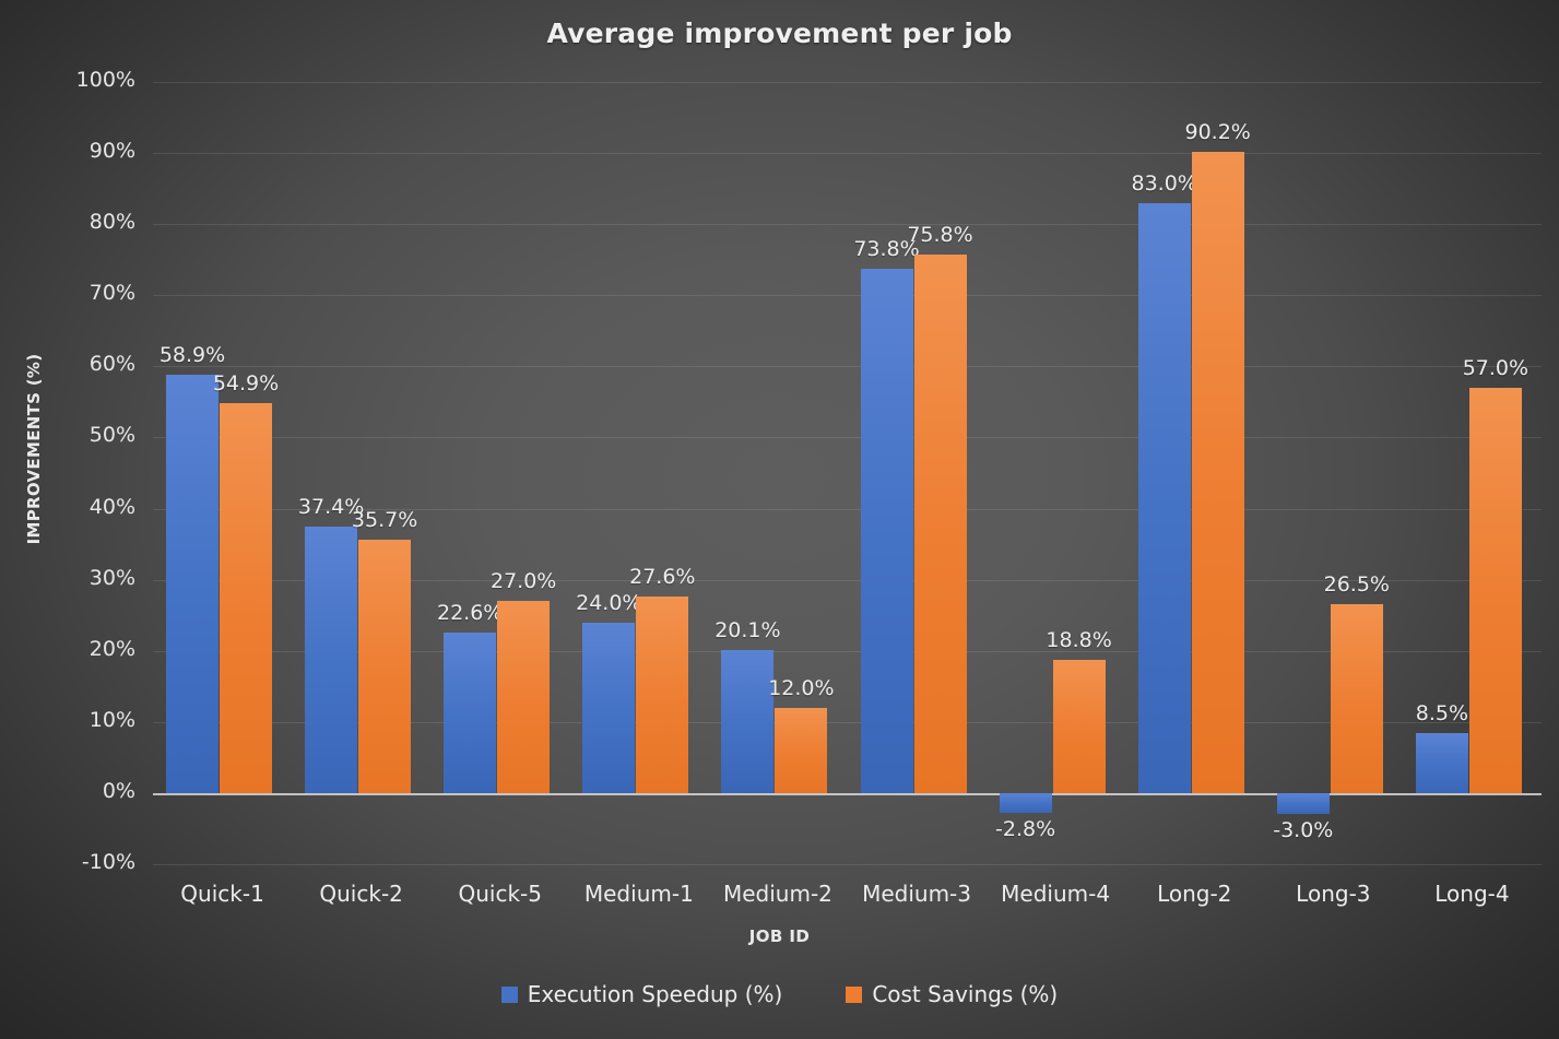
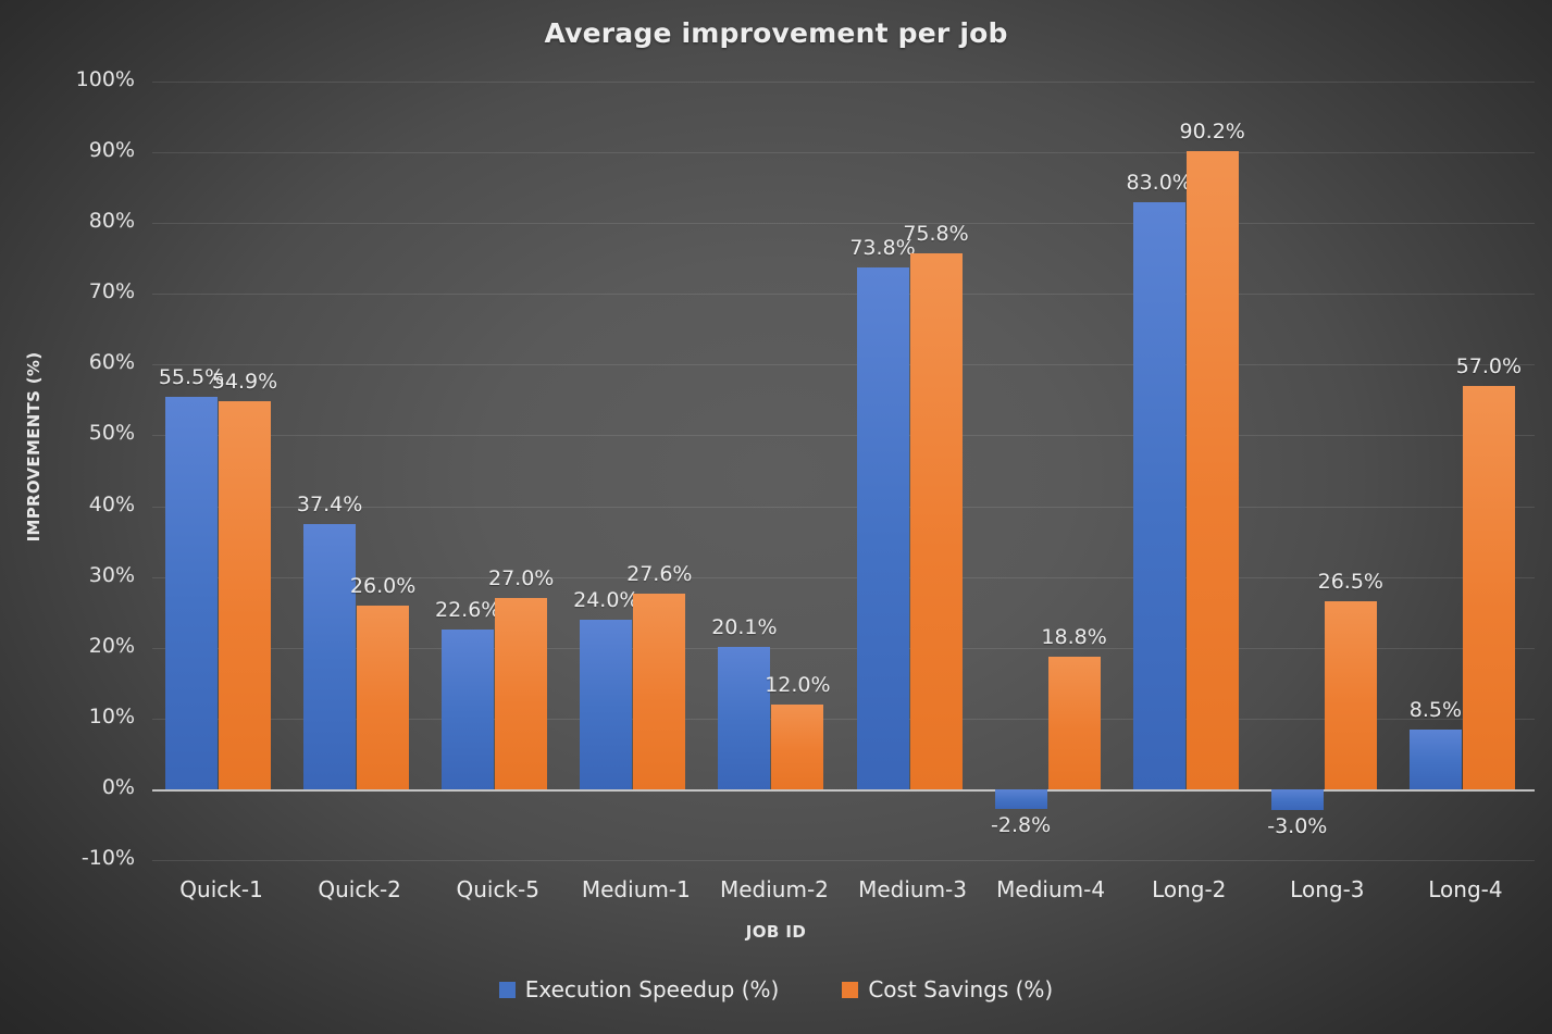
Execution Speedup (%)/Quick-1: 58.9% -> 55.5%
Cost Savings (%)/Quick-2: 35.7% -> 26.0%
